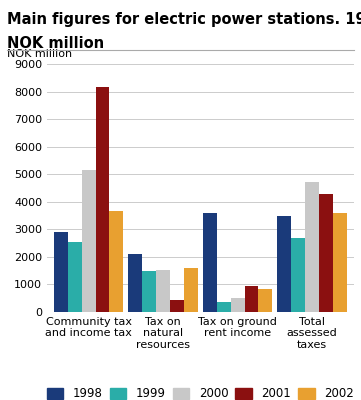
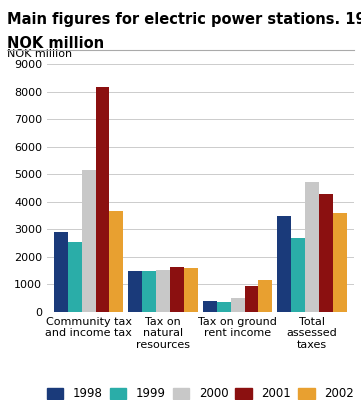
1998/Tax on natural resources: 2100 -> 1500
2001/Tax on natural resources: 450 -> 1630
1998/Tax on ground rent income: 3600 -> 400
2002/Tax on ground rent income: 850 -> 1150
